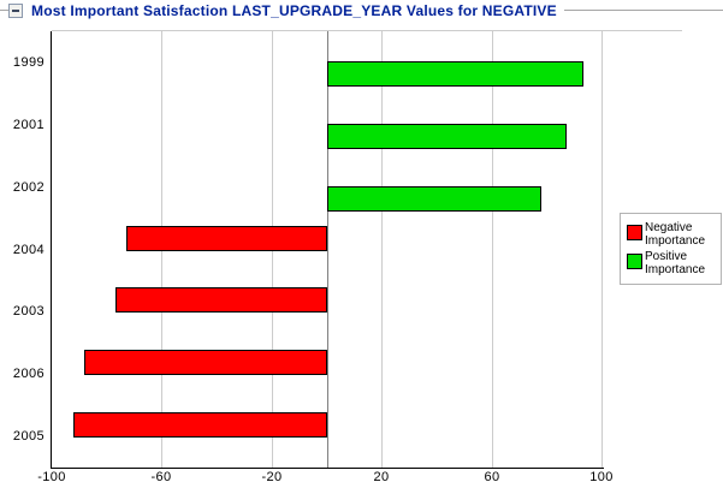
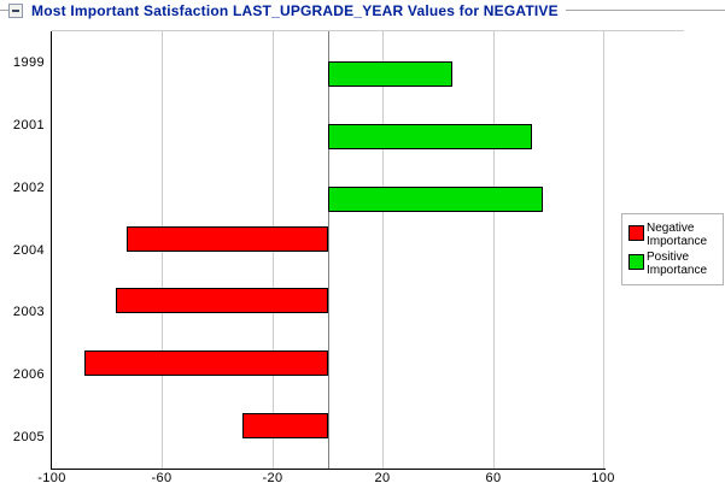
Positive Importance/1999: 93 -> 45
Positive Importance/2001: 87 -> 74
Negative Importance/2005: -92 -> -31
